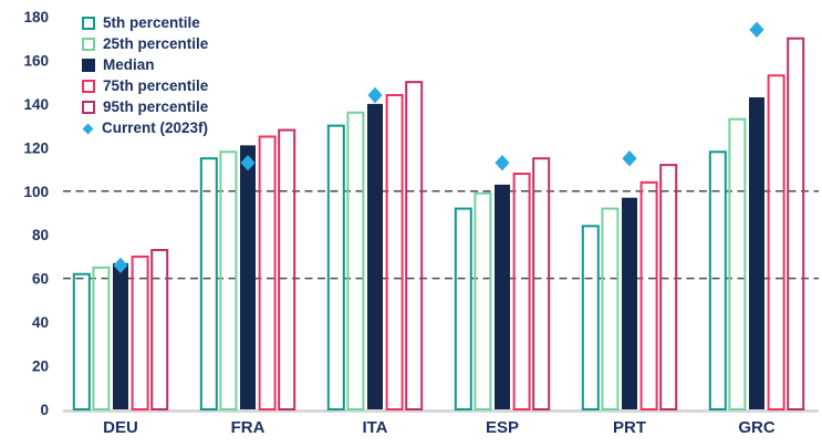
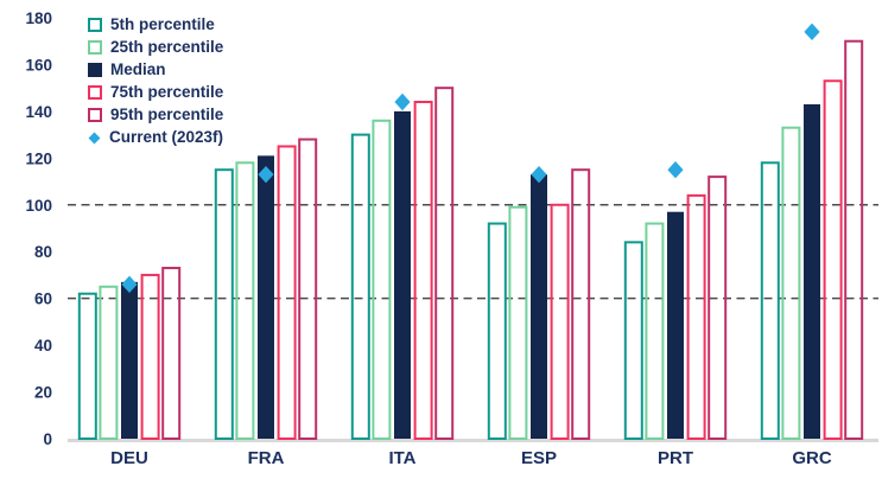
Median/ESP: 103 -> 113
75th percentile/ESP: 108 -> 100
